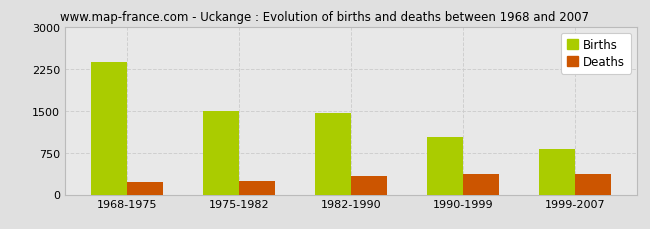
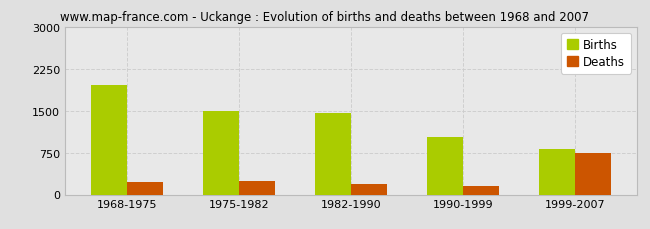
Births/1968-1975: 2370 -> 1960
Deaths/1982-1990: 330 -> 180
Deaths/1990-1999: 370 -> 160
Deaths/1999-2007: 360 -> 740
